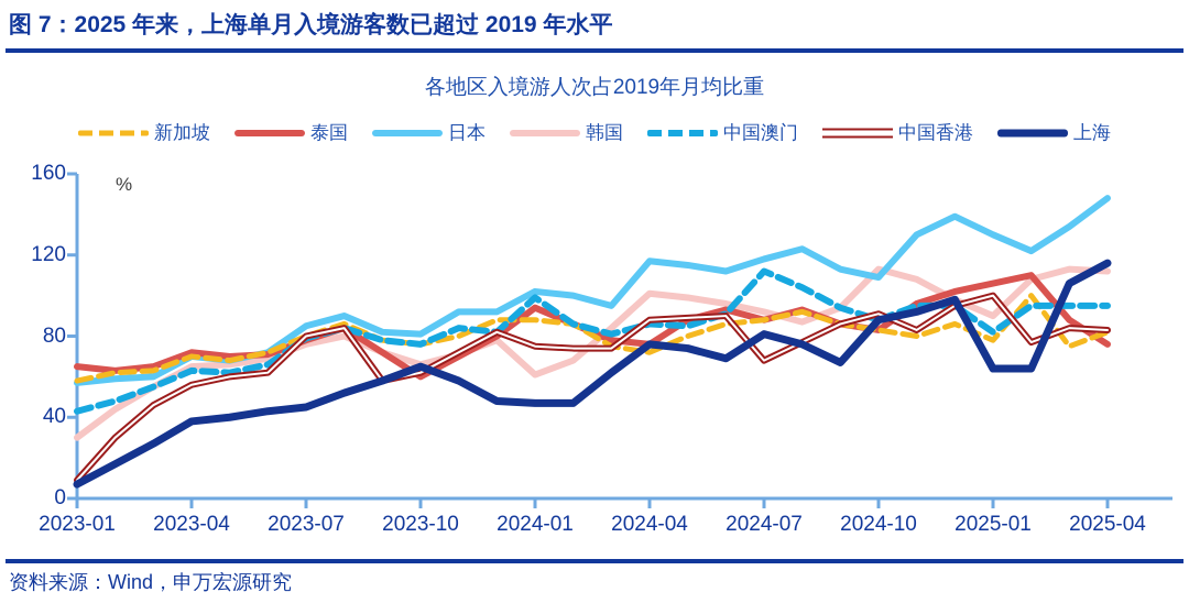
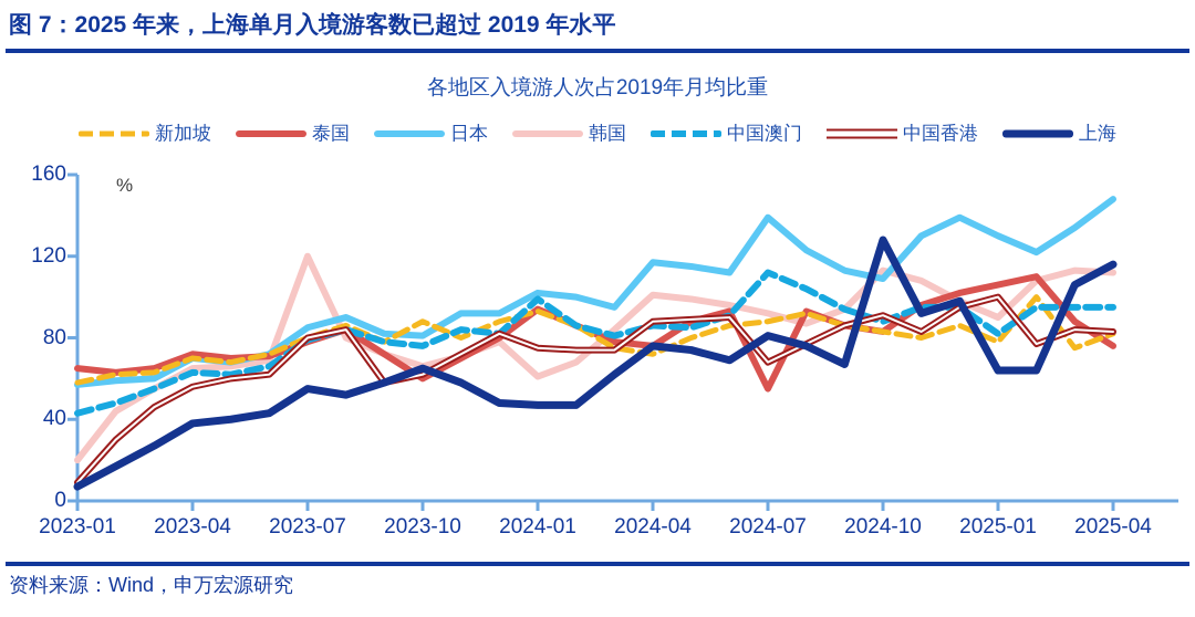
韩国/2023-01: 30 -> 20
韩国/2023-07: 76 -> 120
上海/2023-07: 45 -> 55
新加坡/2023-10: 76 -> 88
新加坡/2024-01: 88 -> 93
泰国/2024-07: 88 -> 55
日本/2024-07: 118 -> 139
上海/2024-10: 88 -> 128
